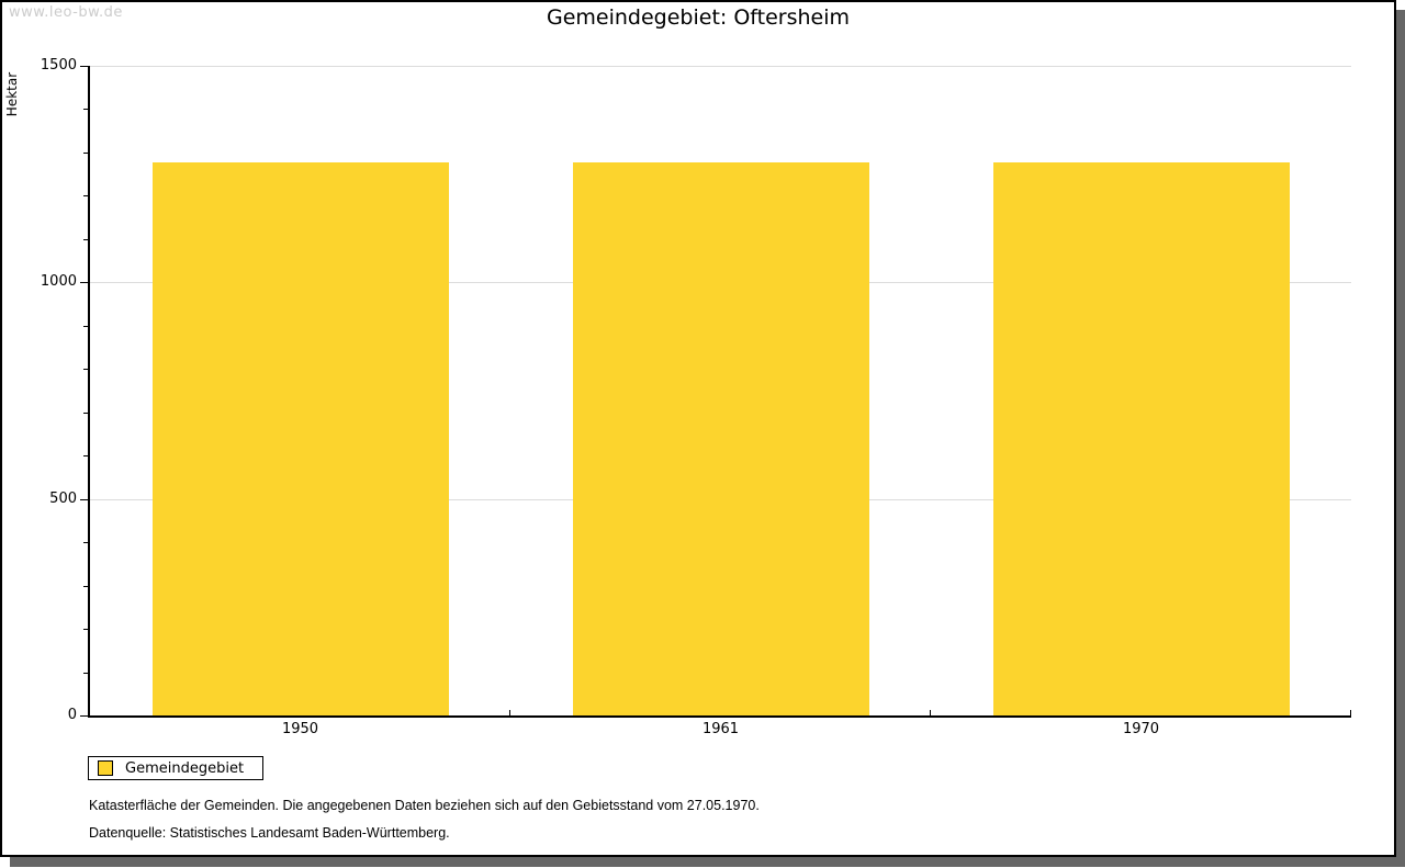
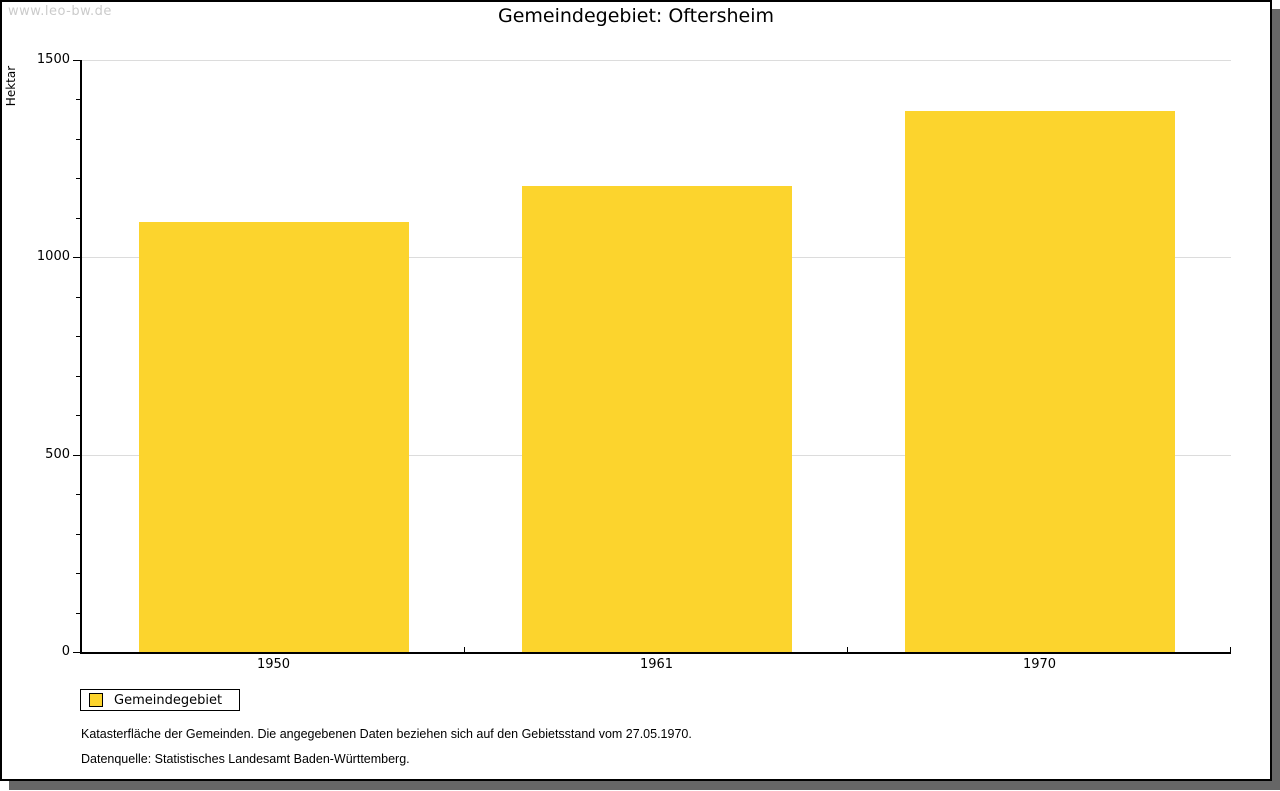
1950: 1280 -> 1090
1961: 1280 -> 1180
1970: 1280 -> 1370
